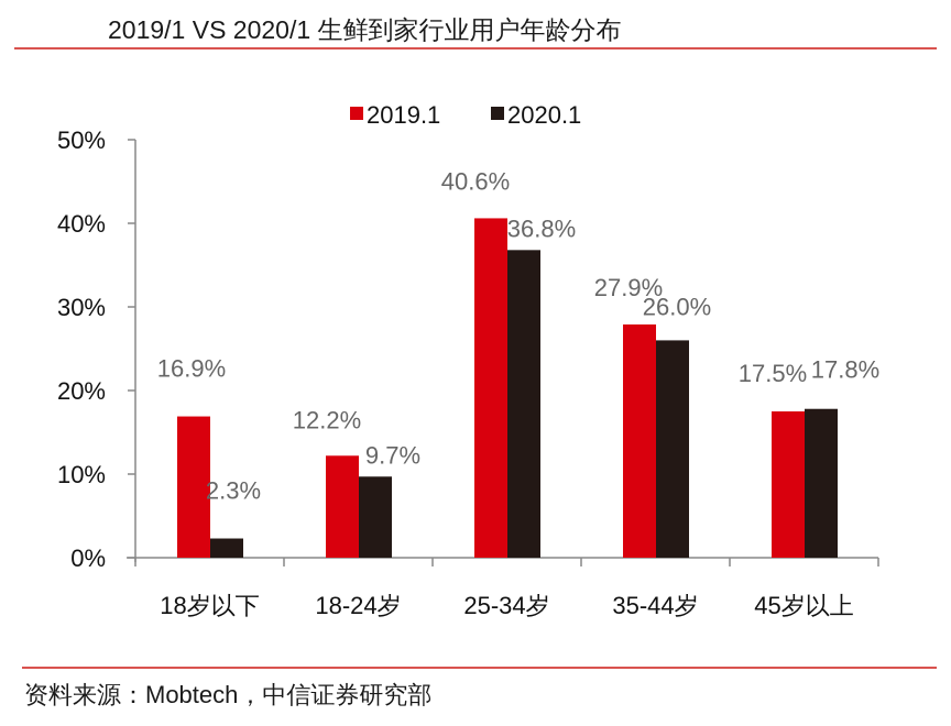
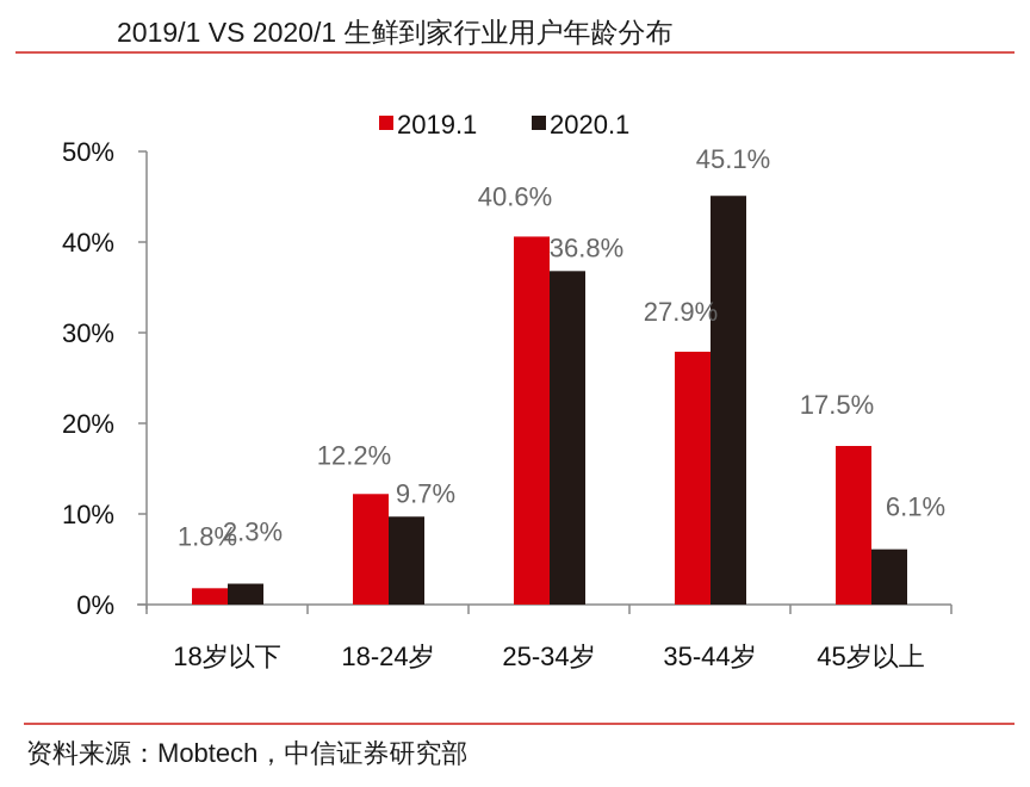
2019.1/18岁以下: 16.9% -> 1.8%
2020.1/35-44岁: 26.0% -> 45.1%
2020.1/45岁以上: 17.8% -> 6.1%
